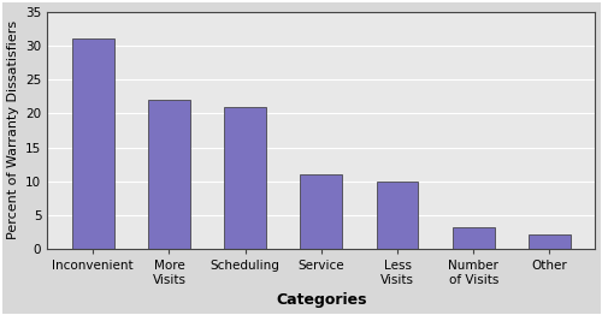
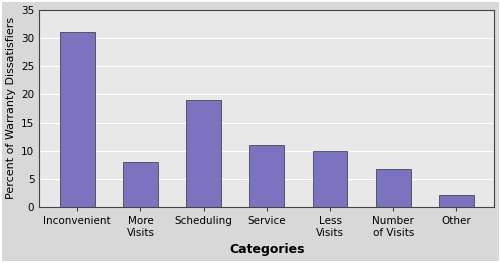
More Visits: 22.0 -> 8.0
Scheduling: 21.0 -> 19.0
Number of Visits: 3.3 -> 6.8
